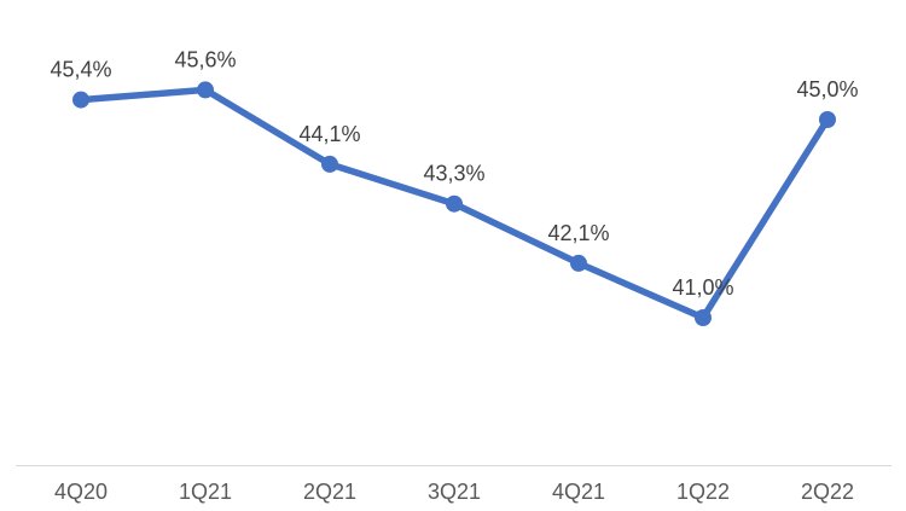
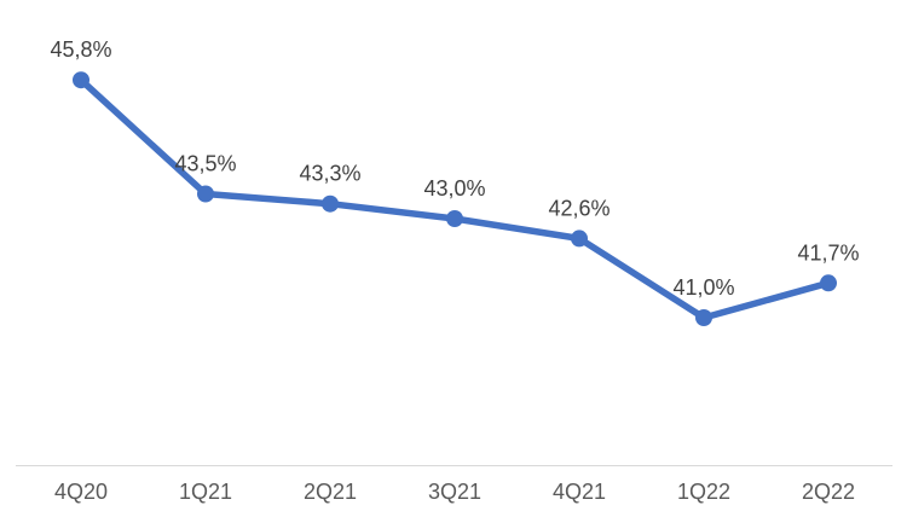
4Q20: 45,4% -> 45,8%
1Q21: 45,6% -> 43,5%
2Q21: 44,1% -> 43,3%
3Q21: 43,3% -> 43,0%
4Q21: 42,1% -> 42,6%
2Q22: 45,0% -> 41,7%
